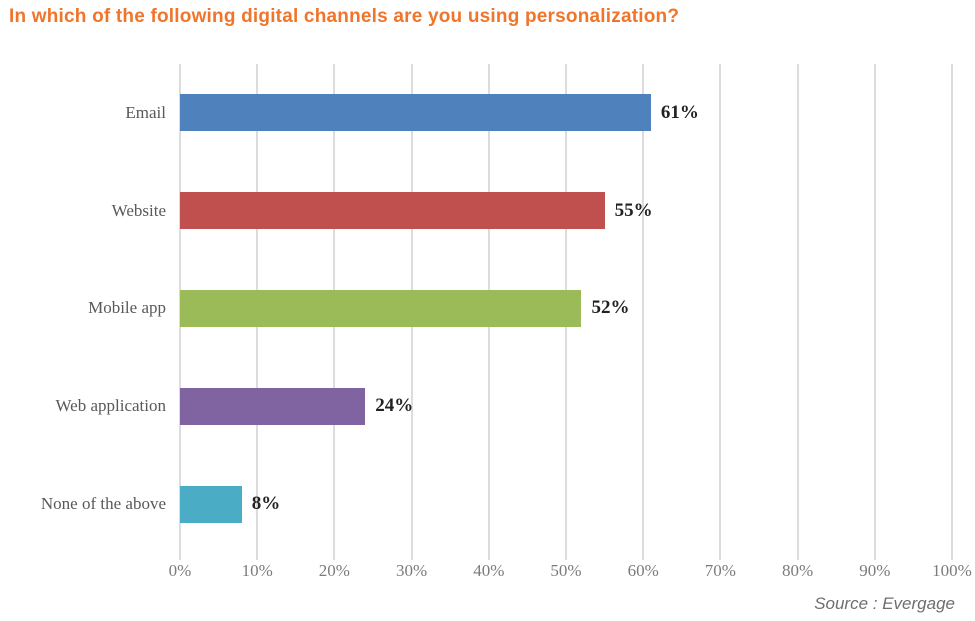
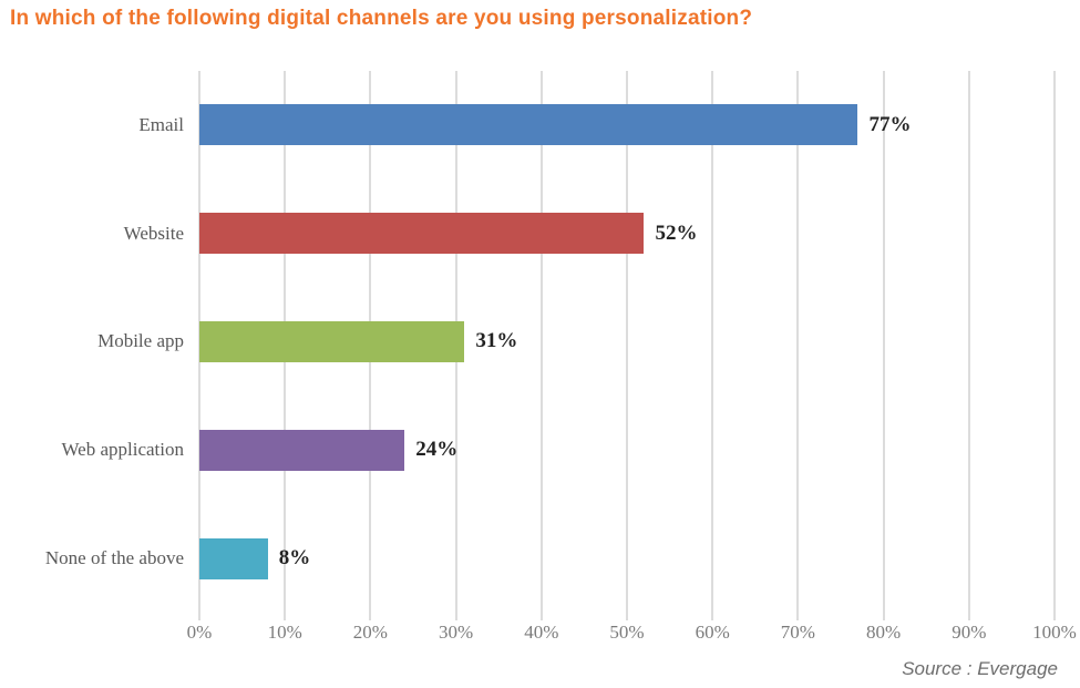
Email: 61% -> 77%
Website: 55% -> 52%
Mobile app: 52% -> 31%
